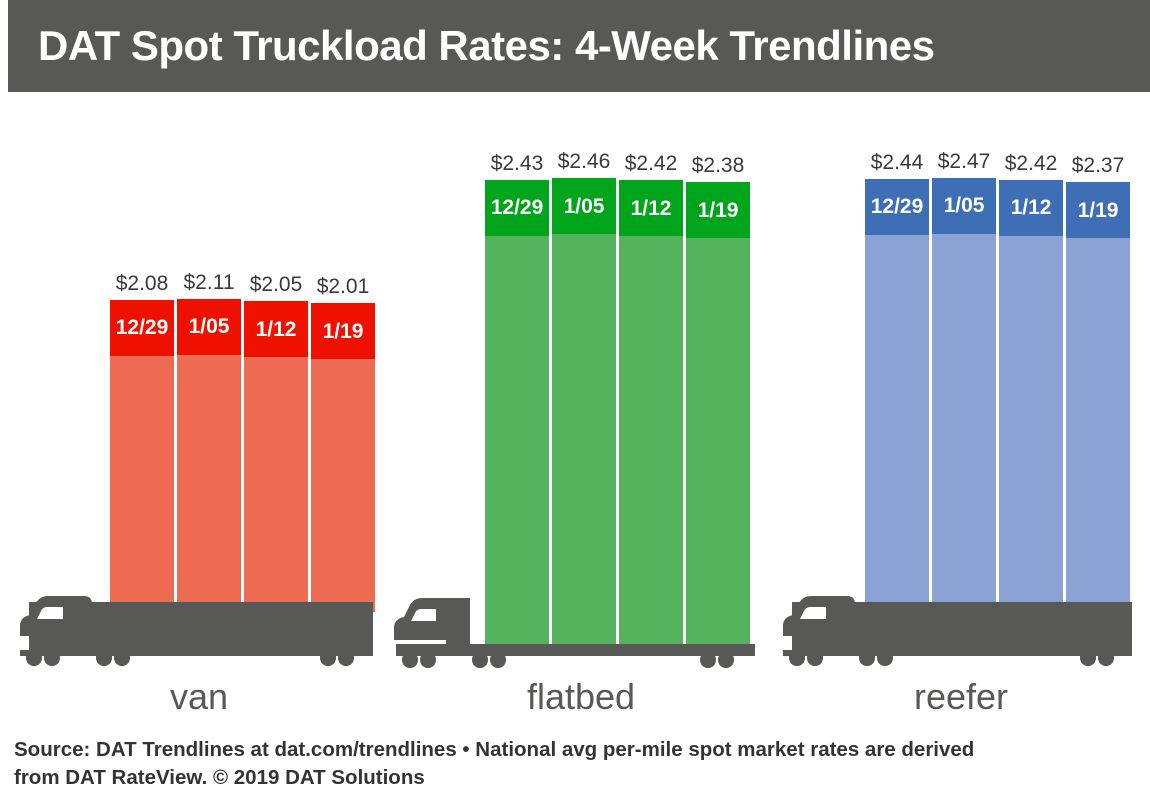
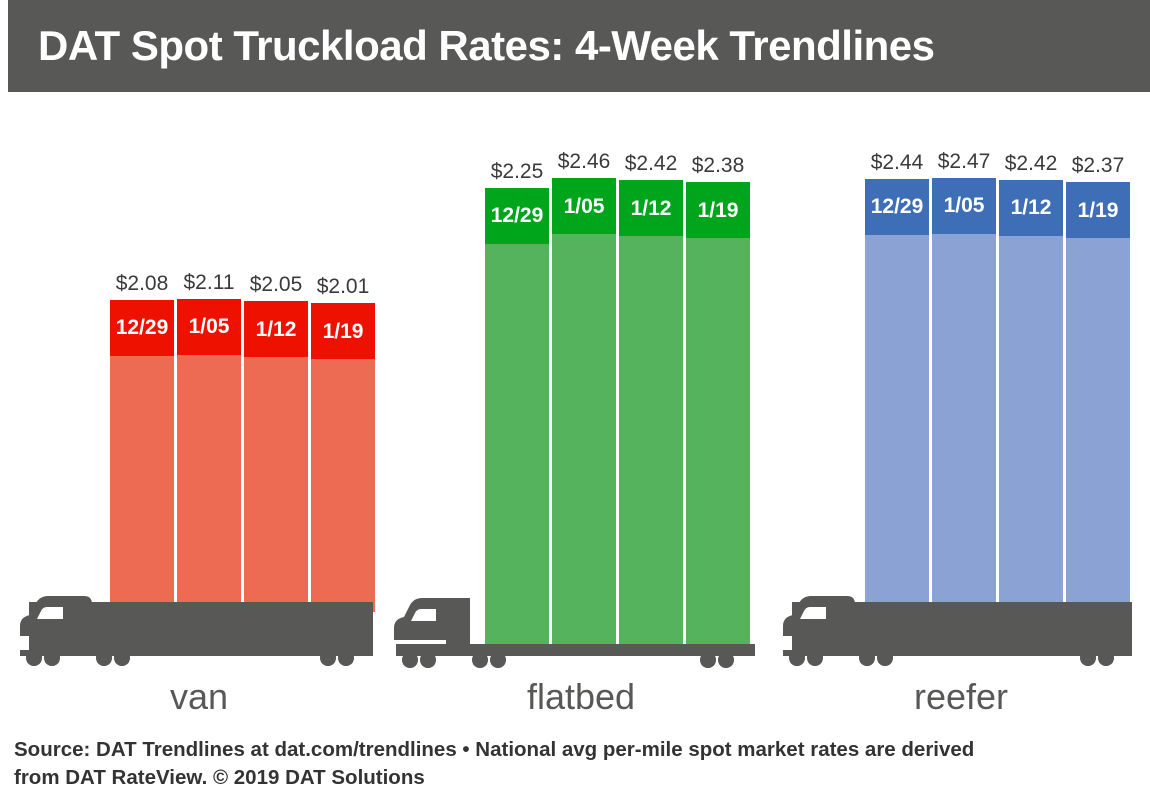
flatbed/12/29: $2.43 -> $2.25
